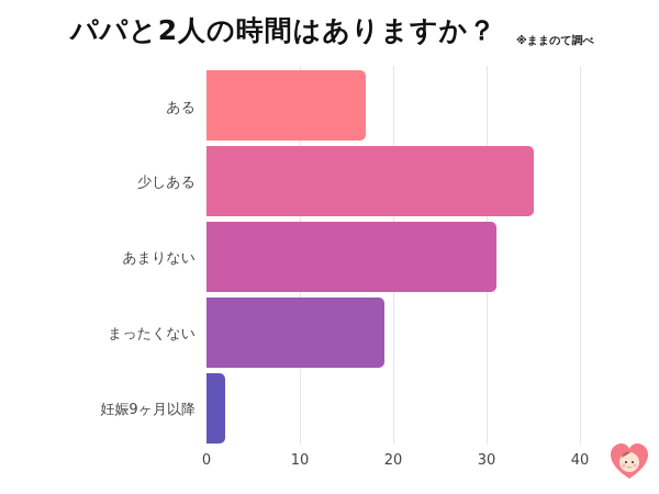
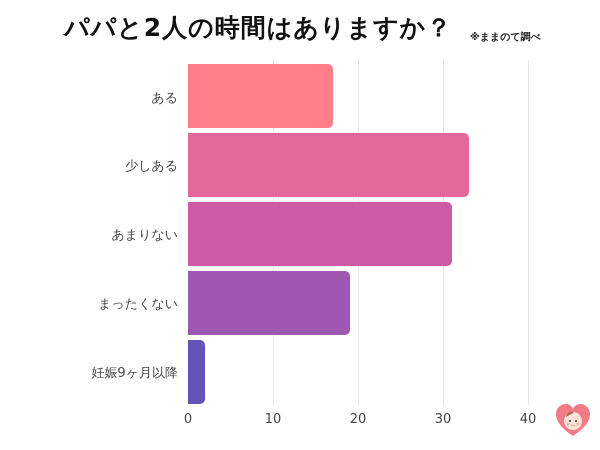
少しある: 35 -> 33
